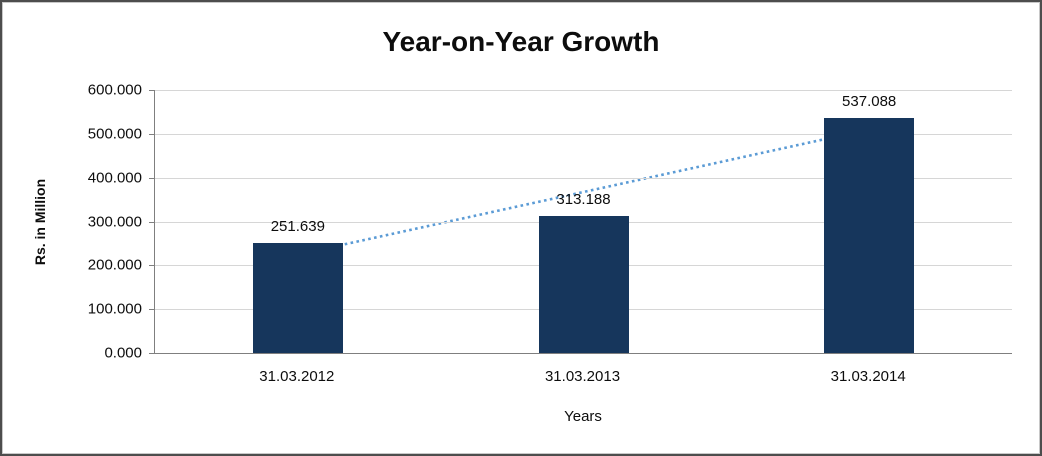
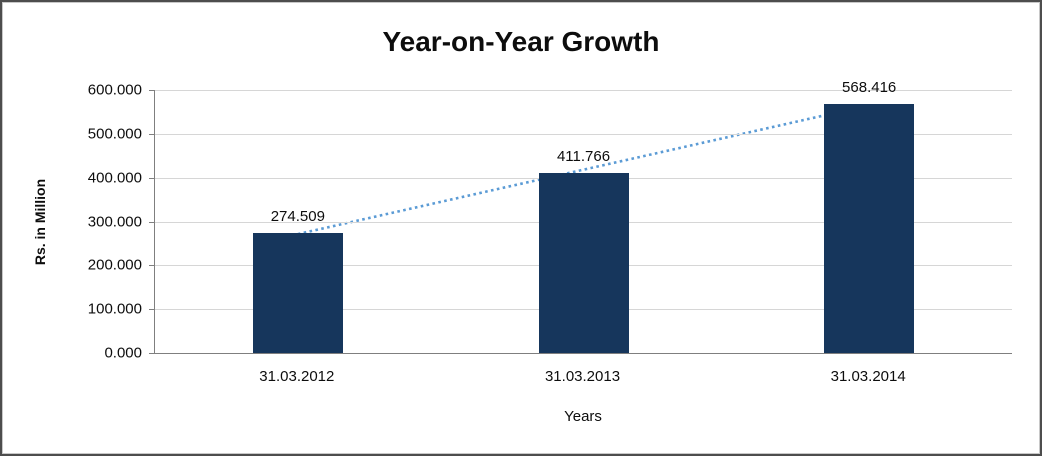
31.03.2012: 251.639 -> 274.509
31.03.2013: 313.188 -> 411.766
31.03.2014: 537.088 -> 568.416
